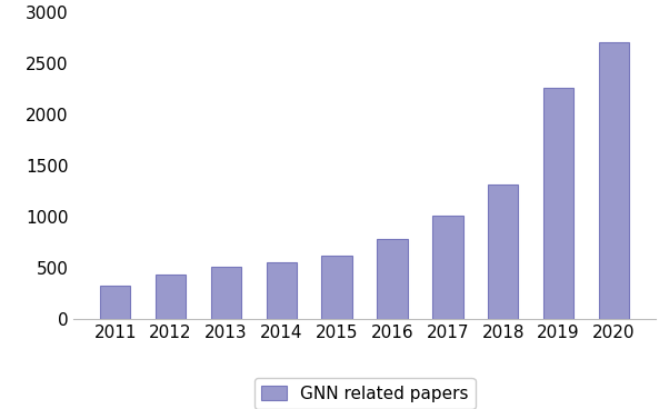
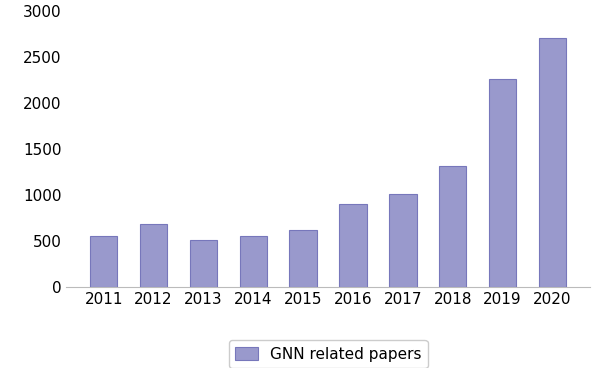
2011: 330 -> 560
2012: 430 -> 680
2016: 780 -> 900
